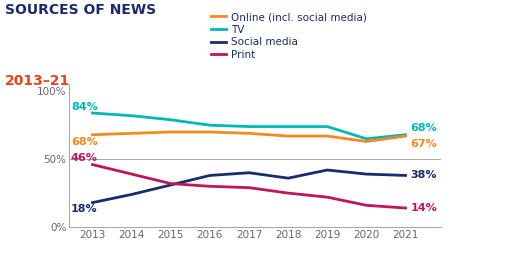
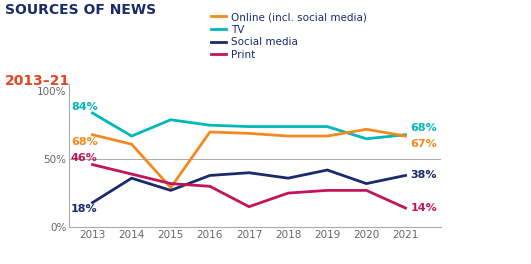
Online (incl. social media)/2014: 69% -> 61%
TV/2014: 82% -> 67%
Social media/2014: 24% -> 36%
Online (incl. social media)/2015: 70% -> 29%
Social media/2015: 31% -> 27%
Print/2017: 29% -> 15%
Print/2019: 22% -> 27%
Online (incl. social media)/2020: 63% -> 72%
Social media/2020: 39% -> 32%
Print/2020: 16% -> 27%
